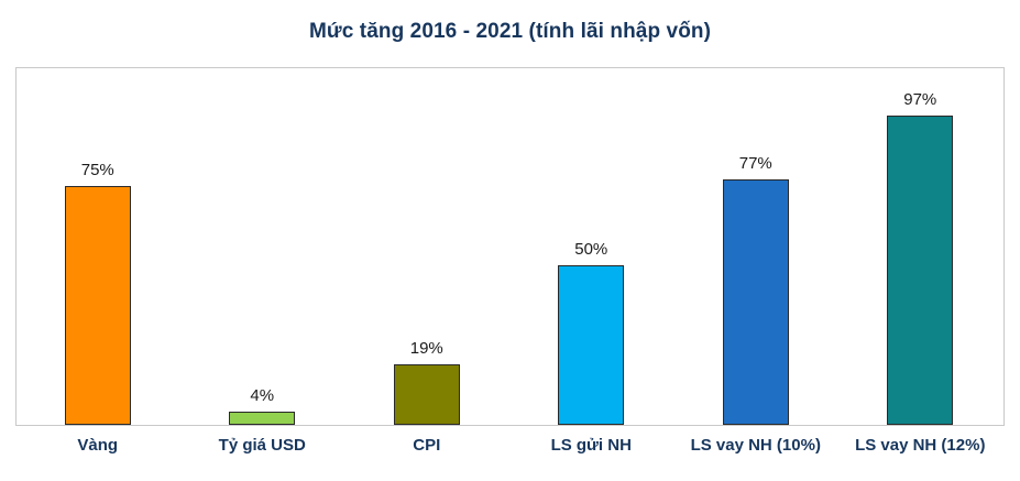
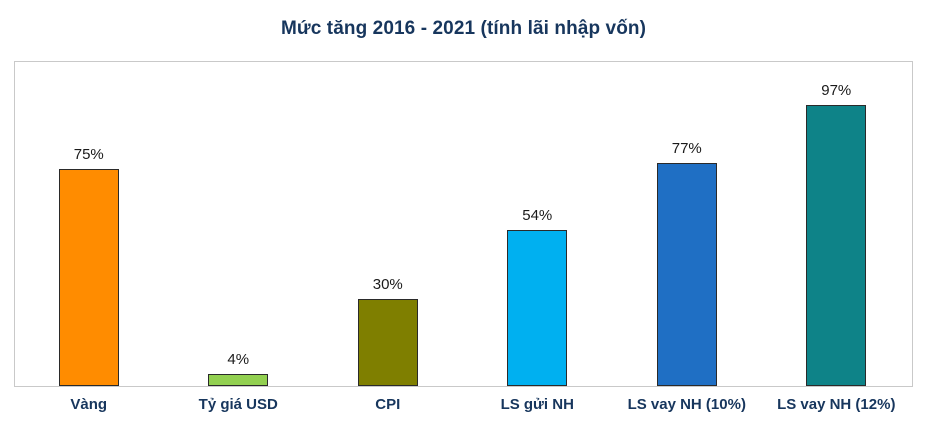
CPI: 19% -> 30%
LS gửi NH: 50% -> 54%
